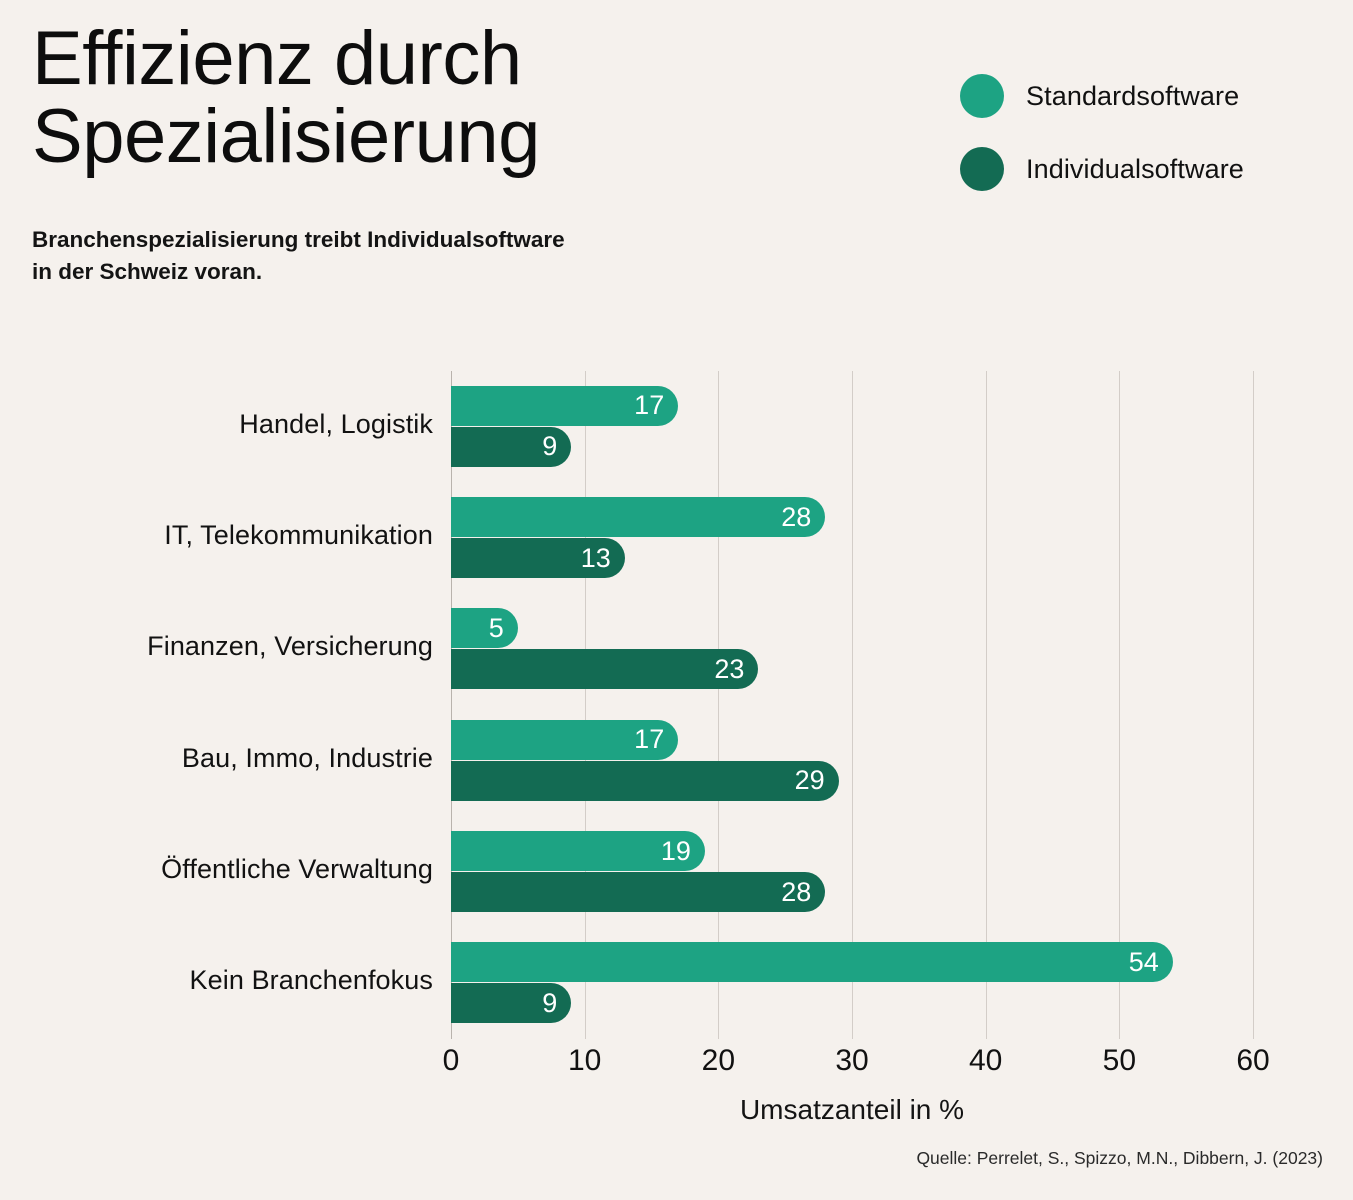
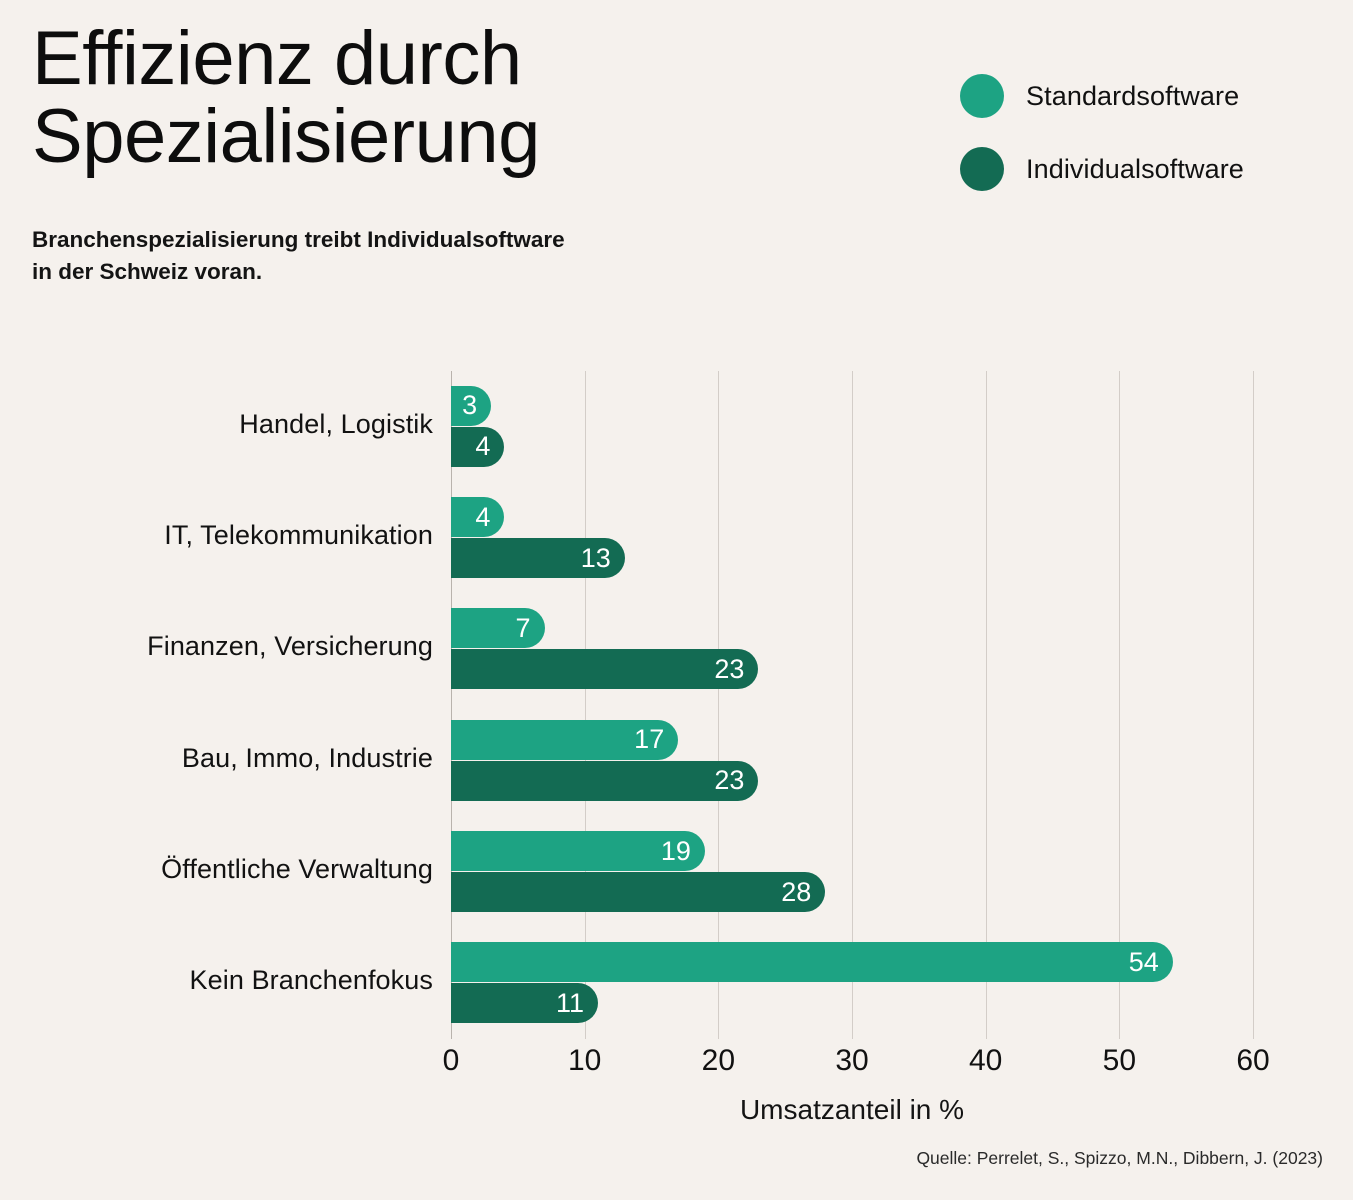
Standardsoftware/Handel, Logistik: 17 -> 3
Individualsoftware/Handel, Logistik: 9 -> 4
Standardsoftware/IT, Telekommunikation: 28 -> 4
Standardsoftware/Finanzen, Versicherung: 5 -> 7
Individualsoftware/Bau, Immo, Industrie: 29 -> 23
Individualsoftware/Kein Branchenfokus: 9 -> 11
